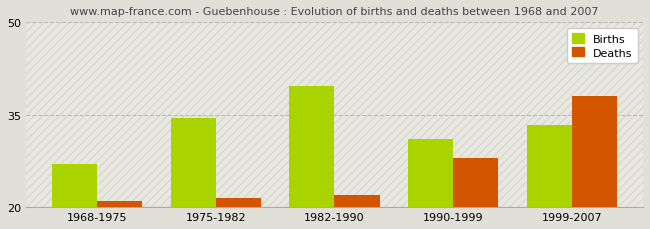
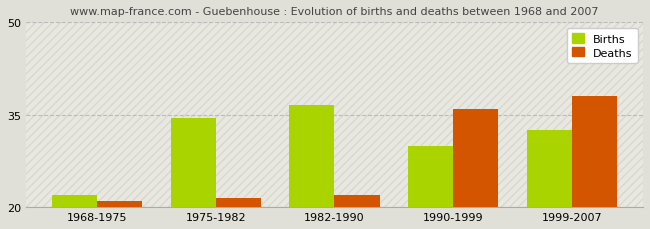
Births/1968-1975: 27.0 -> 22.0
Births/1982-1990: 39.6 -> 36.5
Births/1990-1999: 31.0 -> 30.0
Deaths/1990-1999: 28.0 -> 36.0
Births/1999-2007: 33.4 -> 32.5
